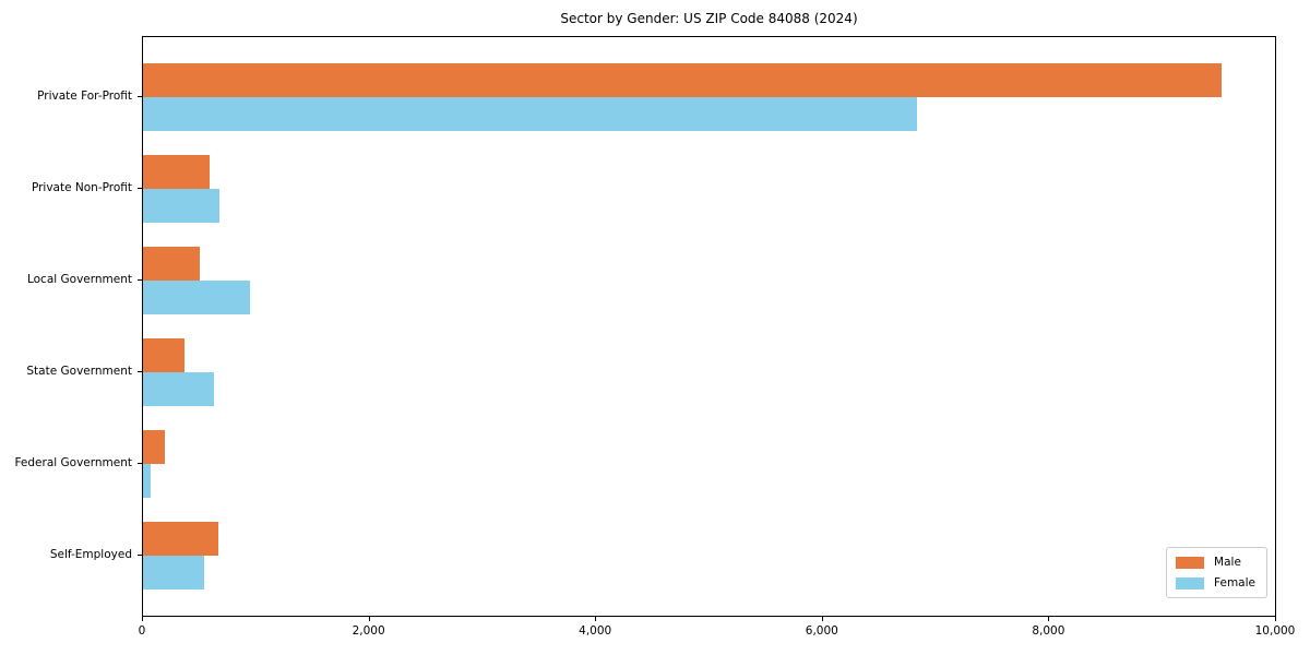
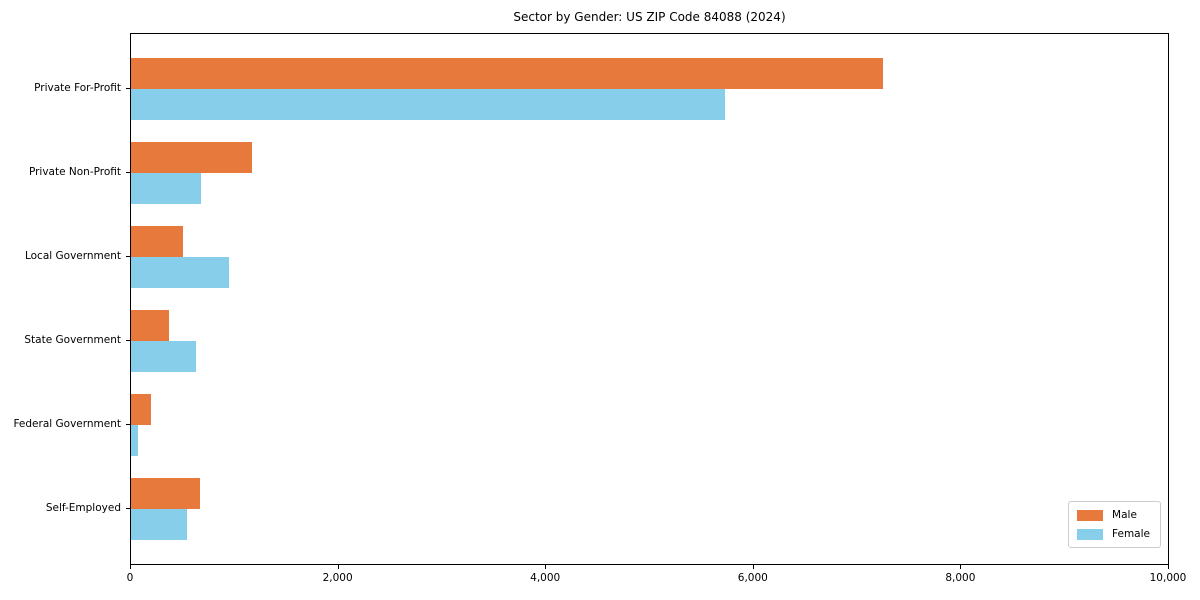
Male/Private For-Profit: 9520 -> 7240
Female/Private For-Profit: 6830 -> 5720
Male/Private Non-Profit: 590 -> 1170
